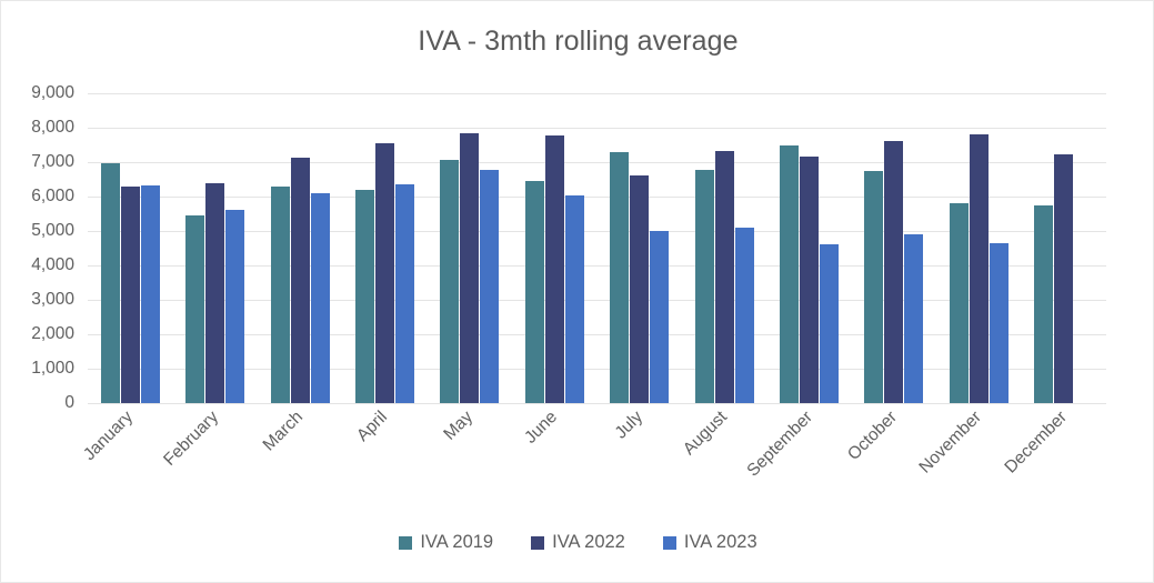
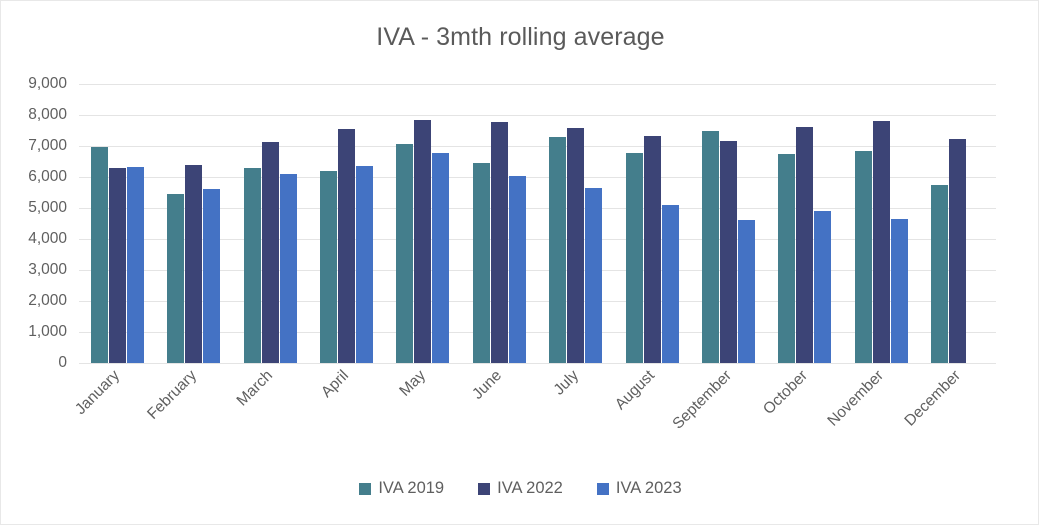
IVA 2022/July: 6600 -> 7600
IVA 2023/July: 5000 -> 5600
IVA 2019/November: 5800 -> 6800
